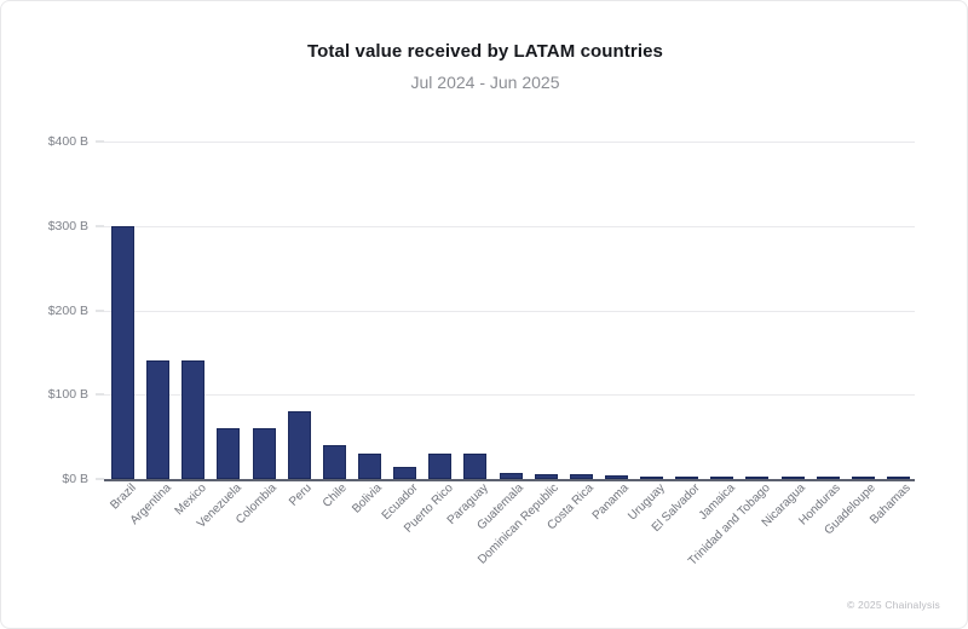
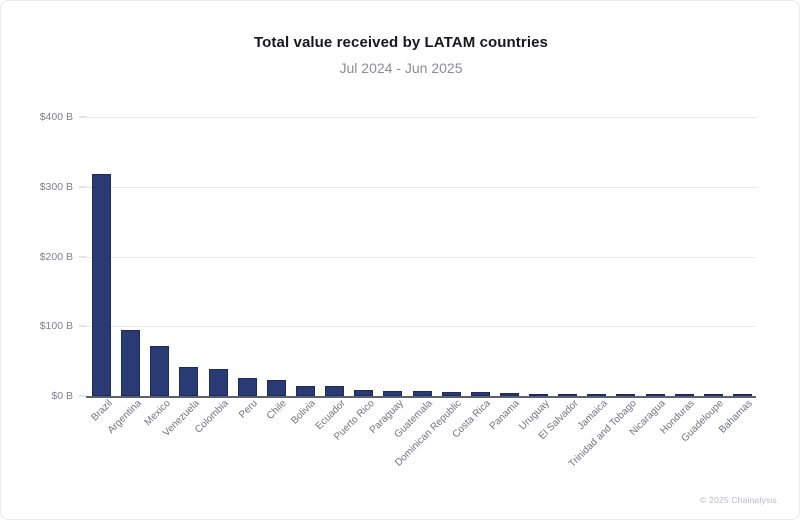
Brazil: $300B -> $320B
Argentina: $140B -> $90B
Mexico: $140B -> $70B
Venezuela: $60B -> $40B
Colombia: $60B -> $40B
Peru: $80B -> $30B
Chile: $40B -> $20B
Bolivia: $30B -> $20B
Puerto Rico: $30B -> $10B
Paraguay: $30B -> $10B
